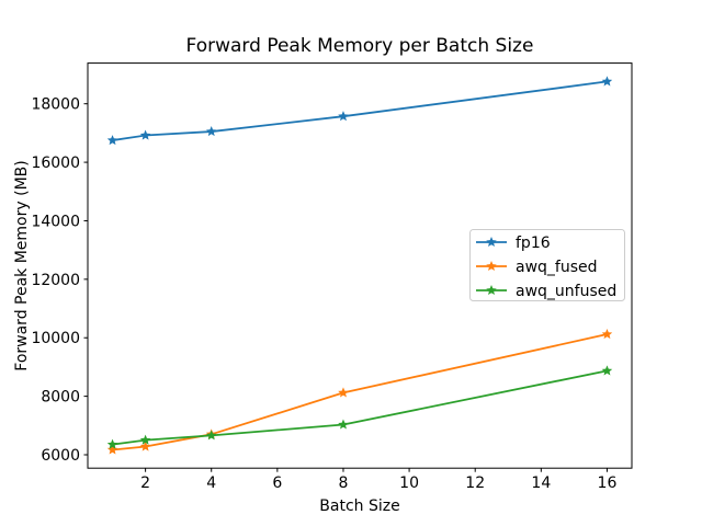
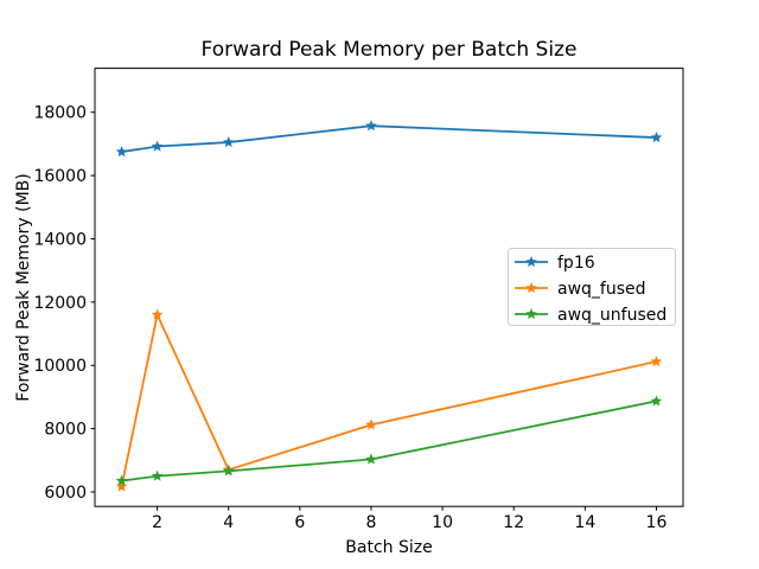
awq_fused/2: 6300 -> 11600
fp16/16: 18800 -> 17200
